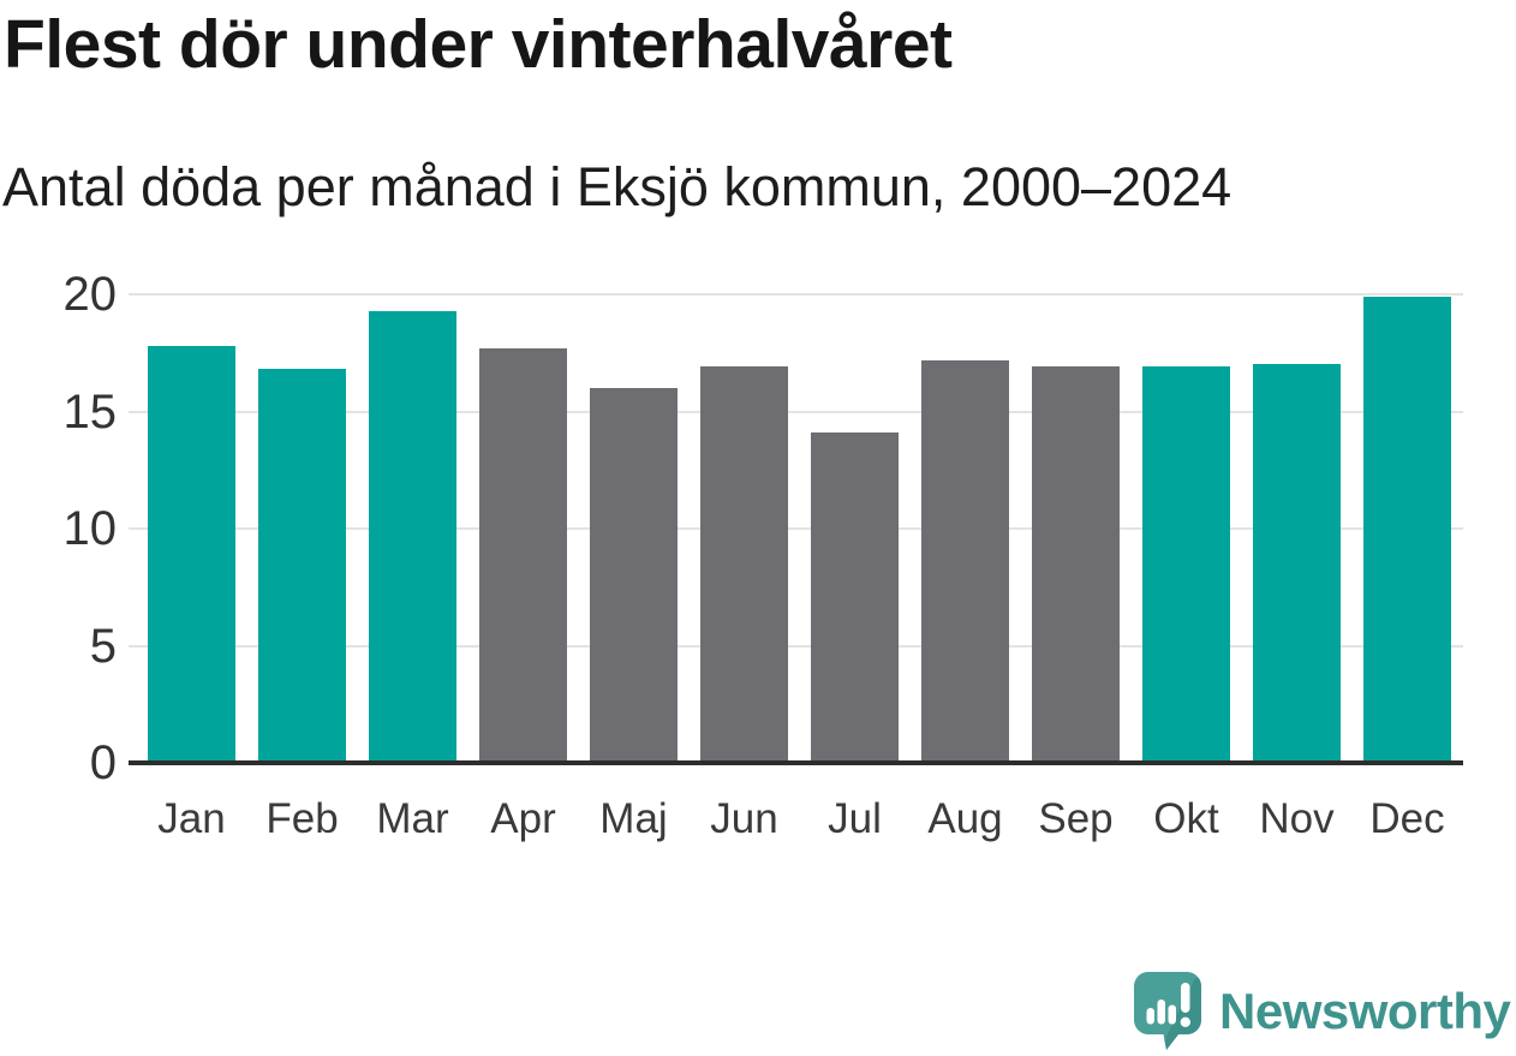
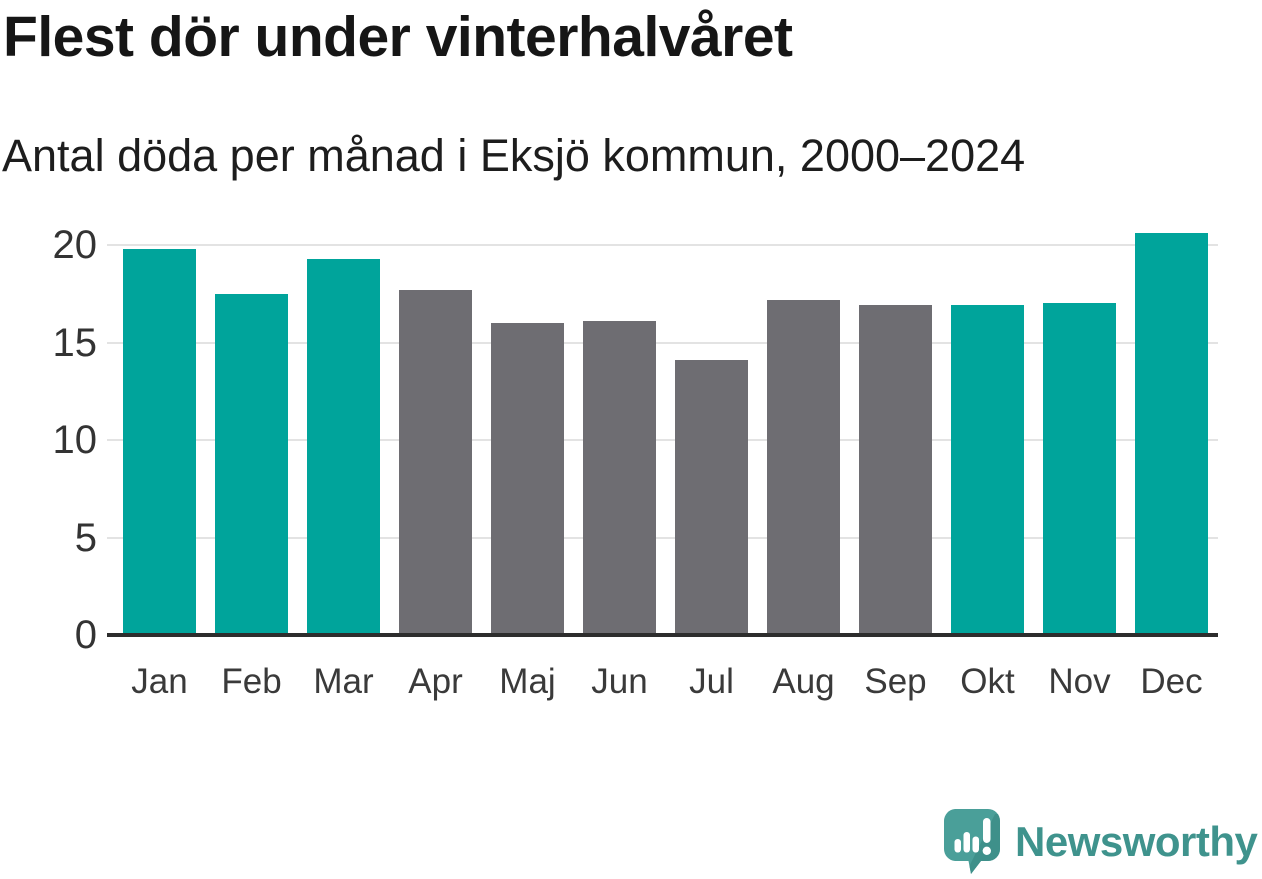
Jan: 17.8 -> 19.8
Feb: 16.8 -> 17.5
Jun: 16.9 -> 16.1
Dec: 19.9 -> 20.6
